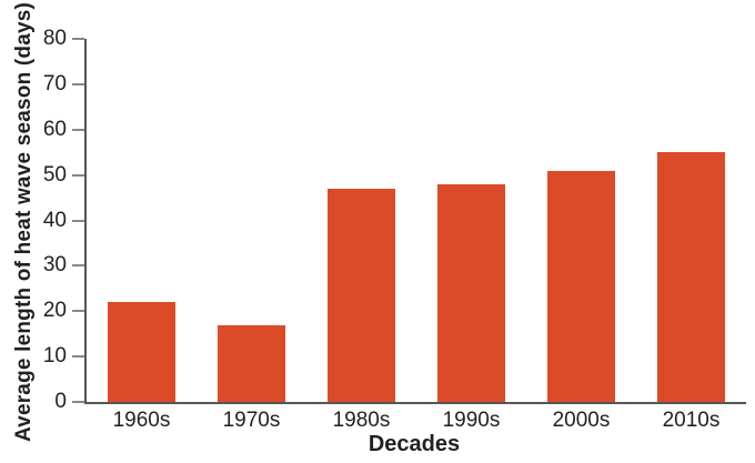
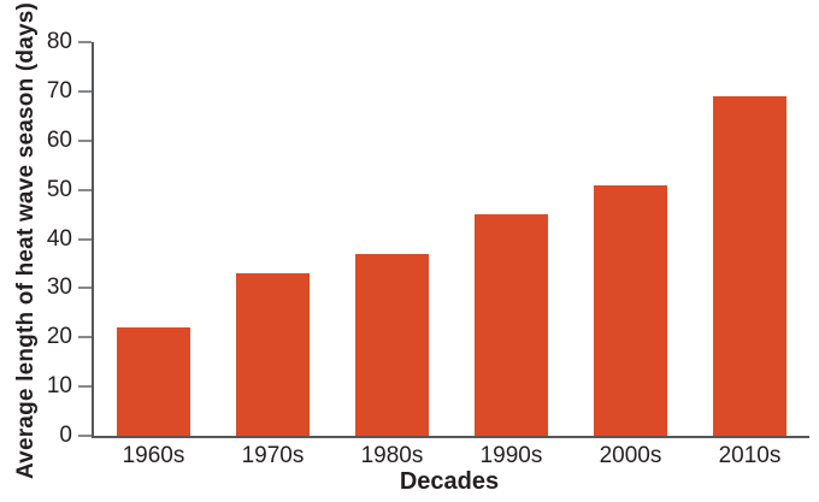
1970s: 17 -> 33
1980s: 47 -> 37
1990s: 48 -> 45
2010s: 55 -> 69
